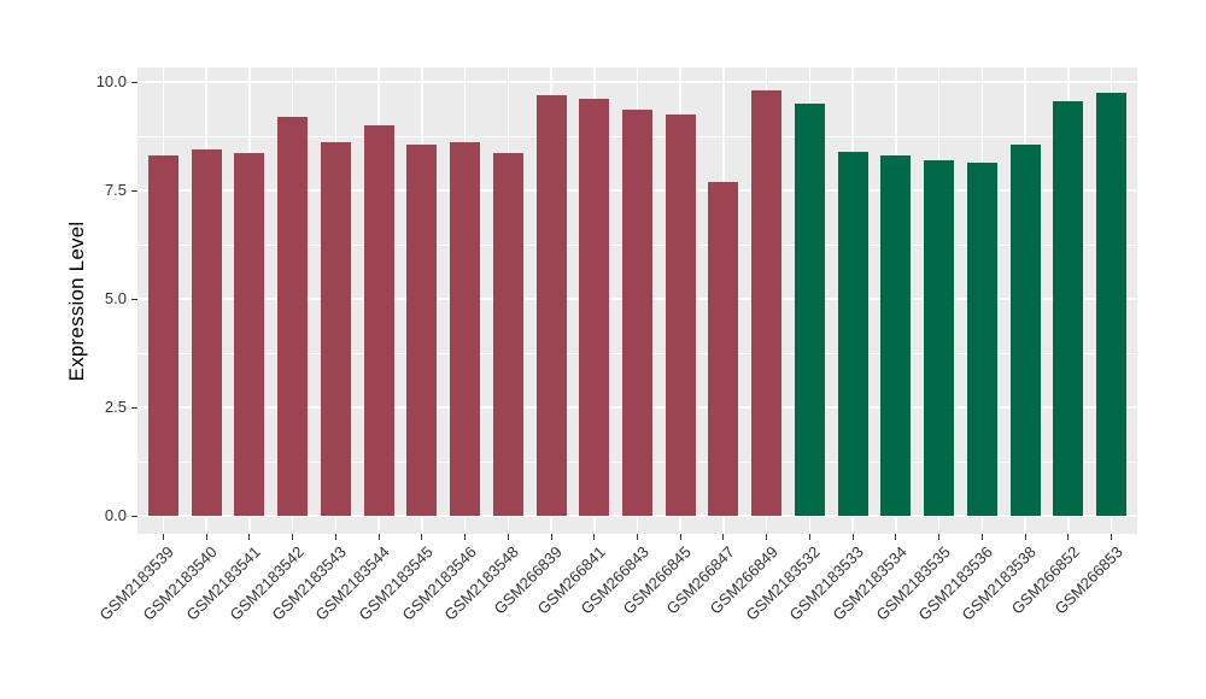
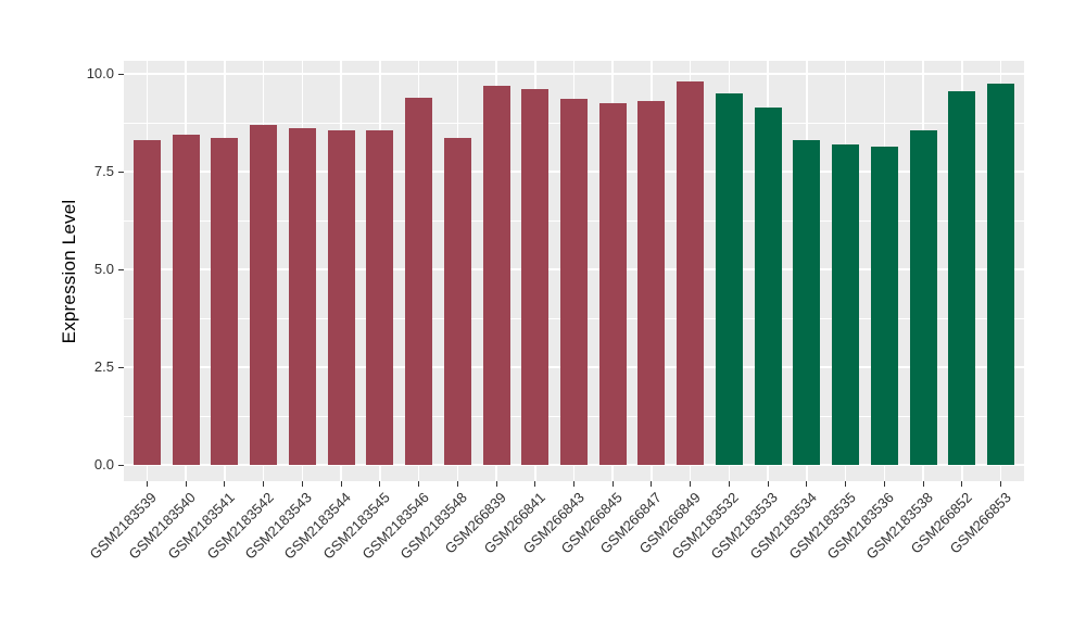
GSM2183542: 9.2 -> 8.7
GSM2183544: 9.0 -> 8.6
GSM2183546: 8.6 -> 9.4
GSM266847: 7.7 -> 9.3
GSM2183533: 8.4 -> 9.2
